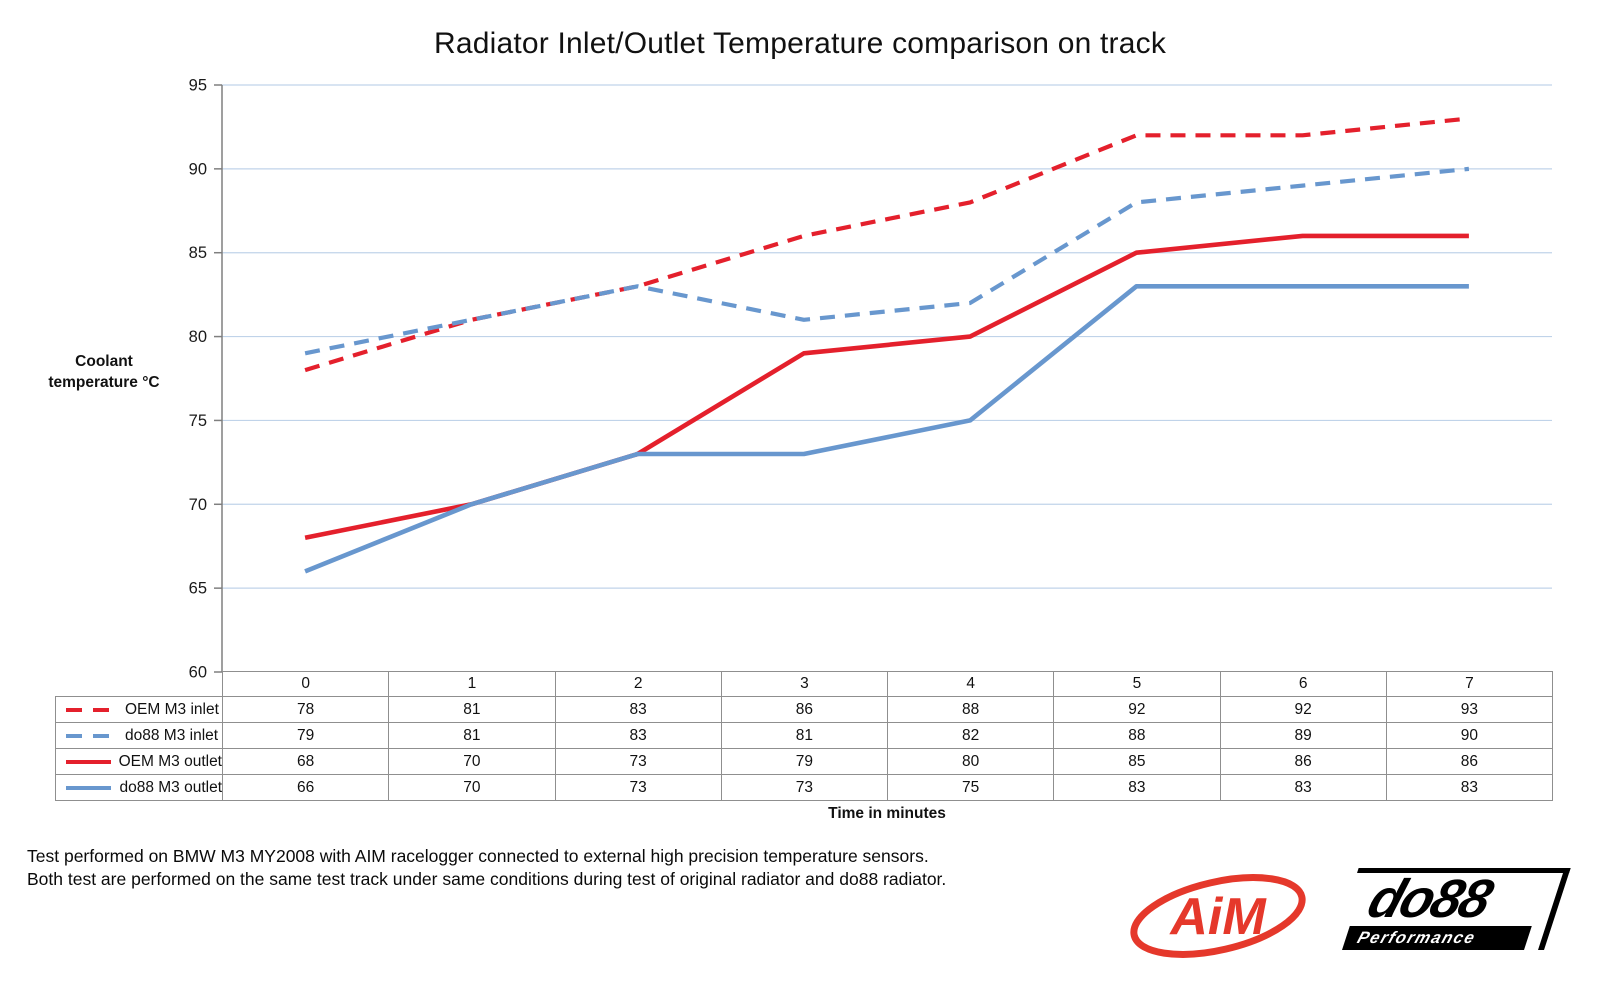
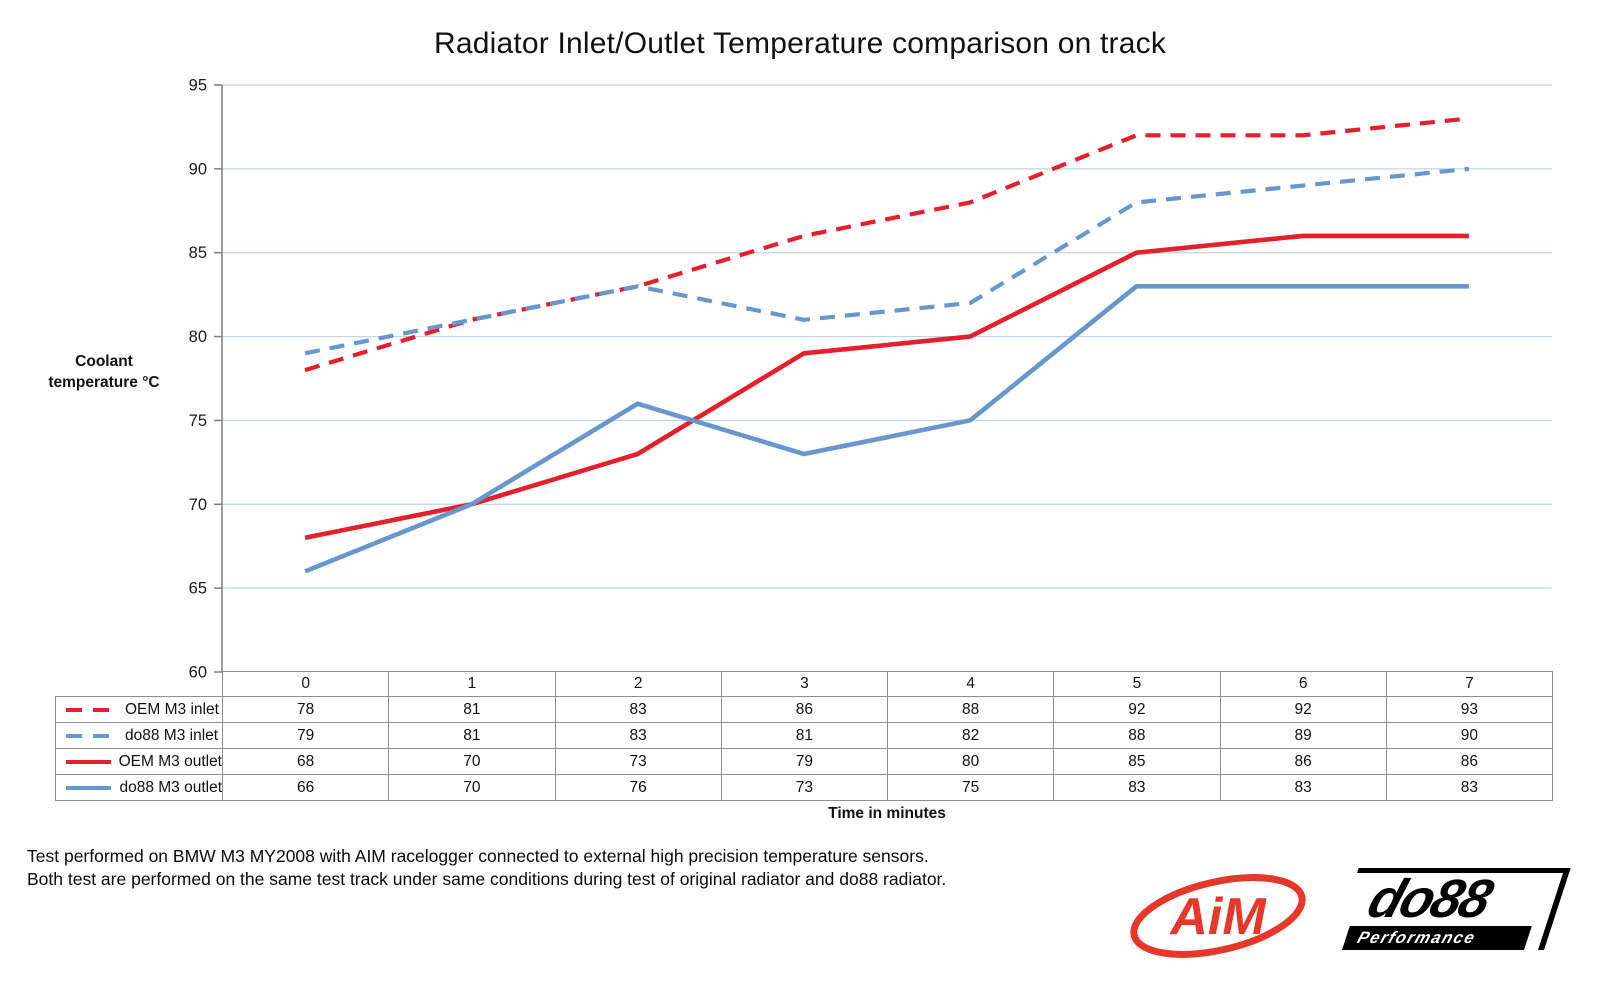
do88 M3 outlet/2: 73 -> 76
